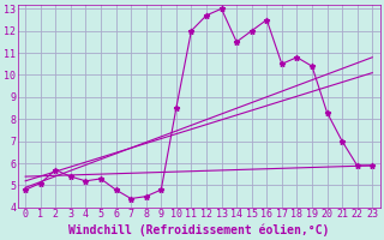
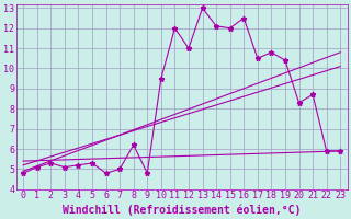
2: 5.7 -> 5.3
3: 5.4 -> 5.1
7: 4.4 -> 5.0
8: 4.5 -> 6.2
10: 8.5 -> 9.5
12: 12.7 -> 11.0
14: 11.5 -> 12.1
21: 7.0 -> 8.7
